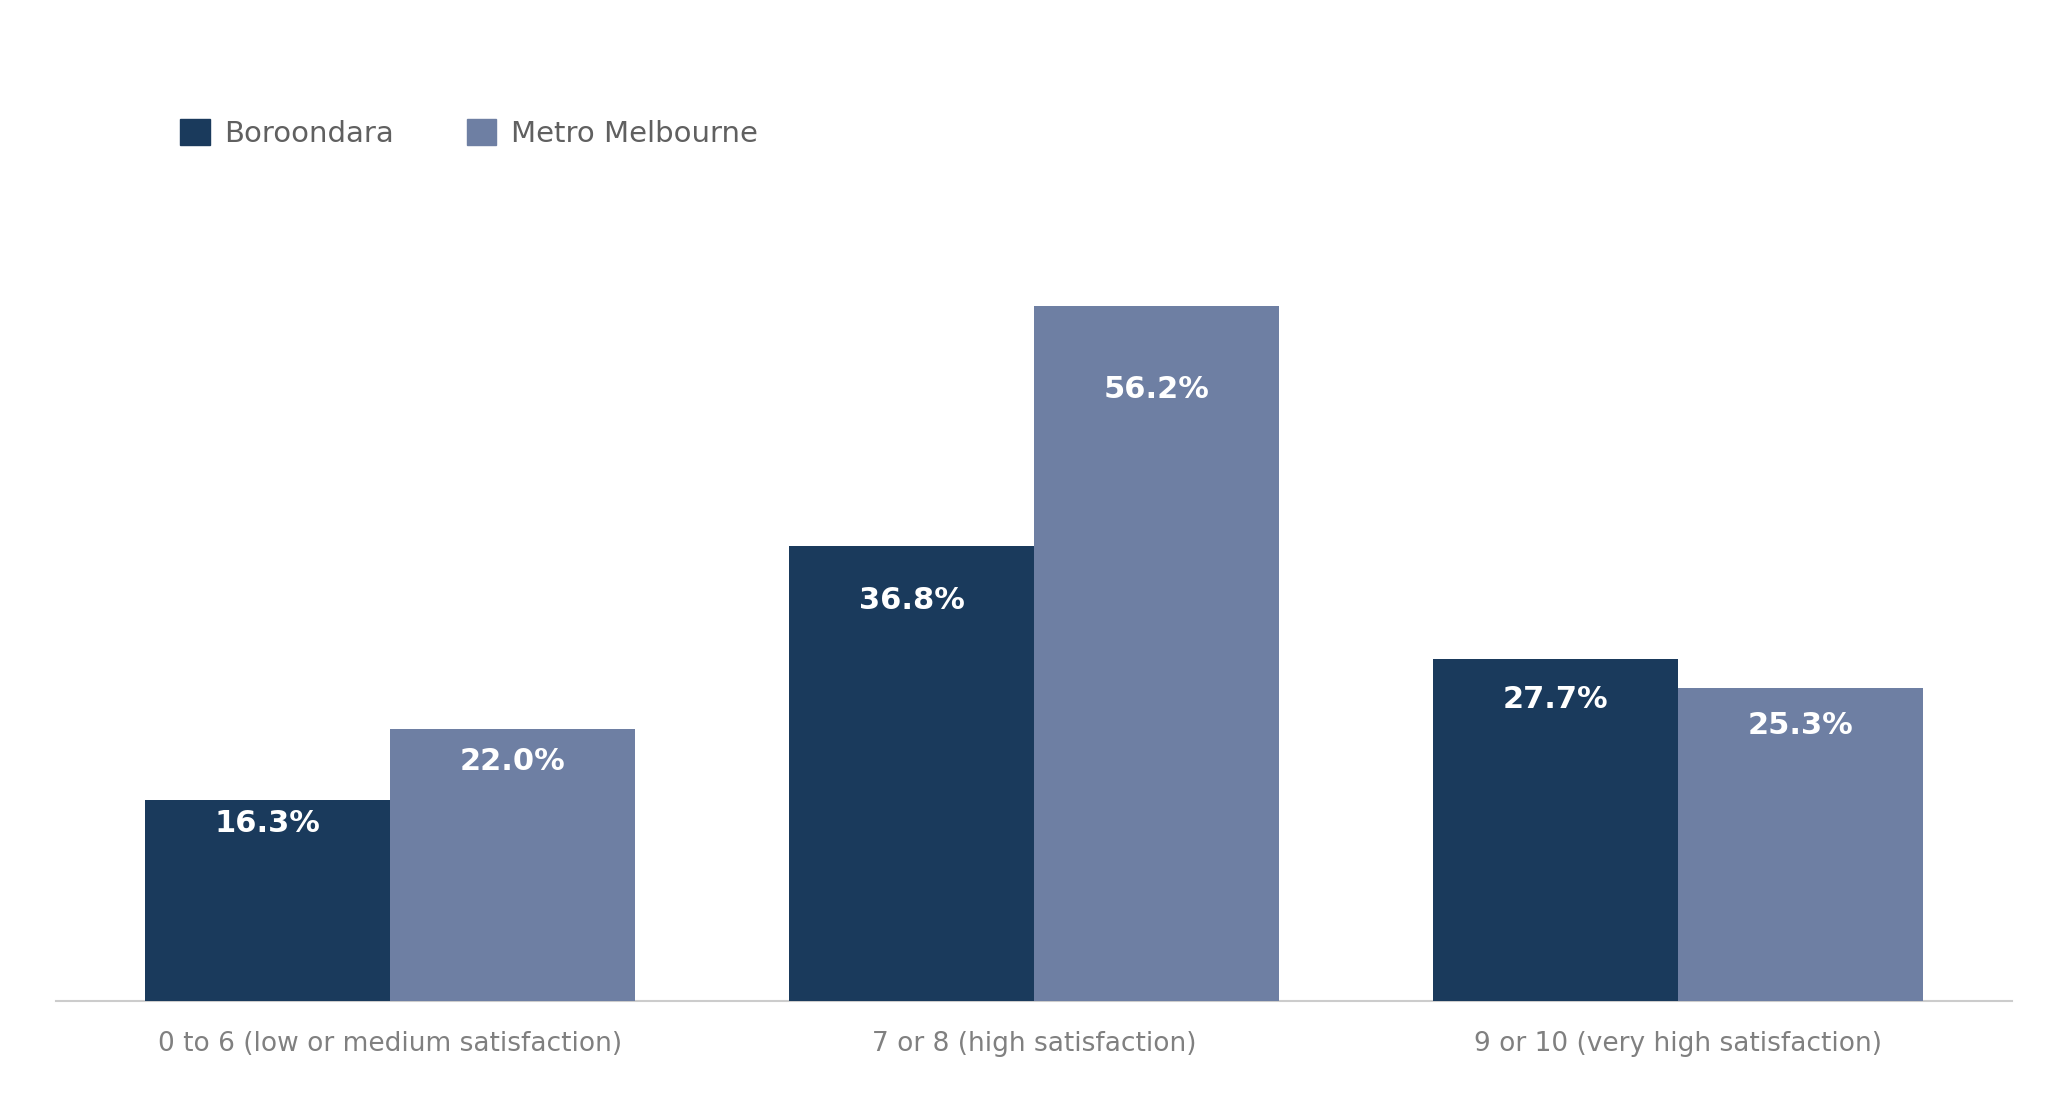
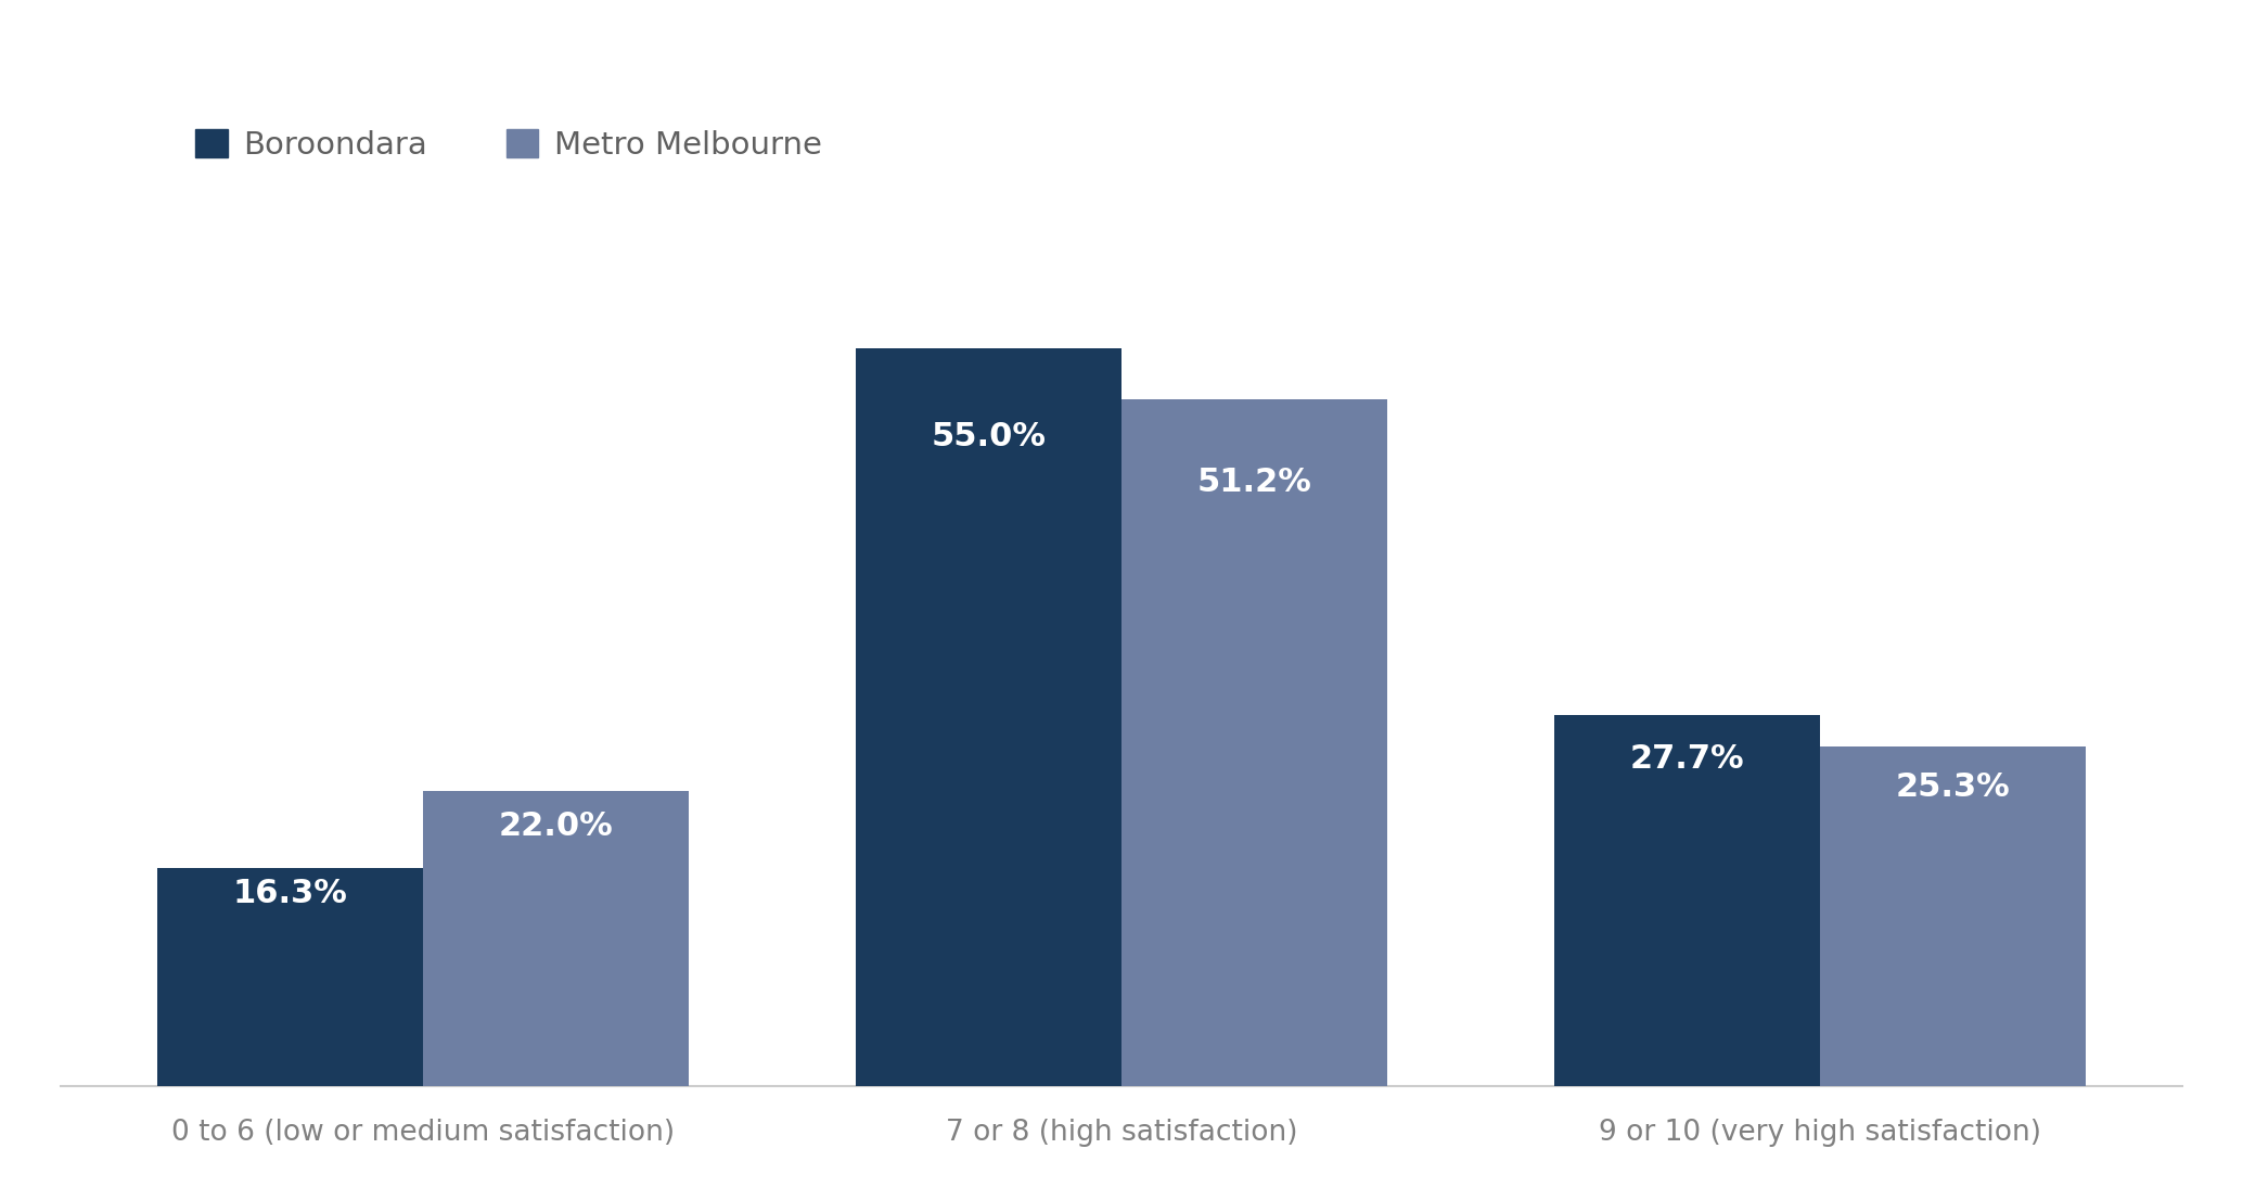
Boroondara/7 or 8 (high satisfaction): 36.8% -> 55.0%
Metro Melbourne/7 or 8 (high satisfaction): 56.2% -> 51.2%
